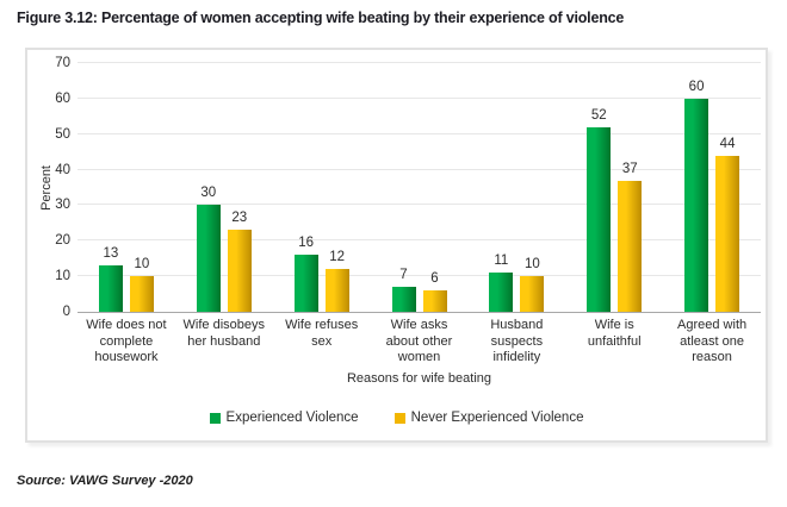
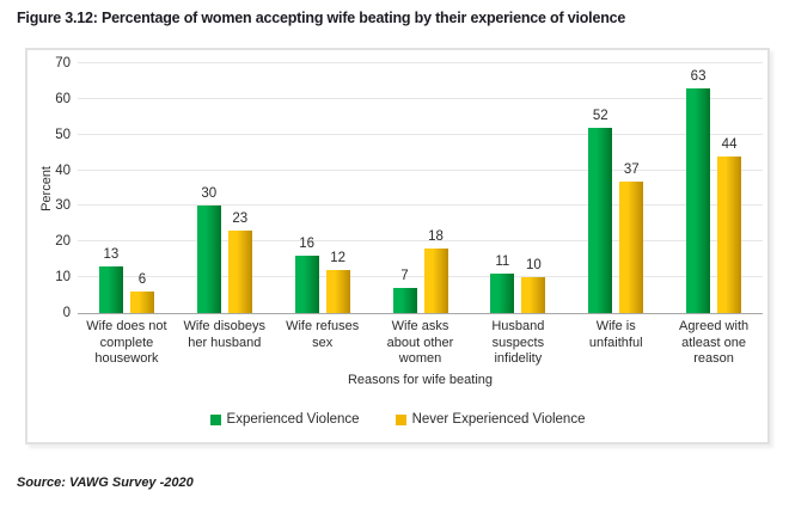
Never Experienced Violence/Wife does not complete housework: 10 -> 6
Never Experienced Violence/Wife asks about other women: 6 -> 18
Experienced Violence/Agreed with atleast one reason: 60 -> 63
